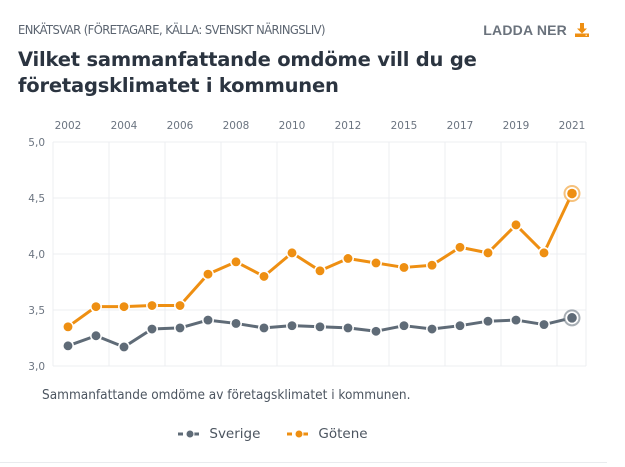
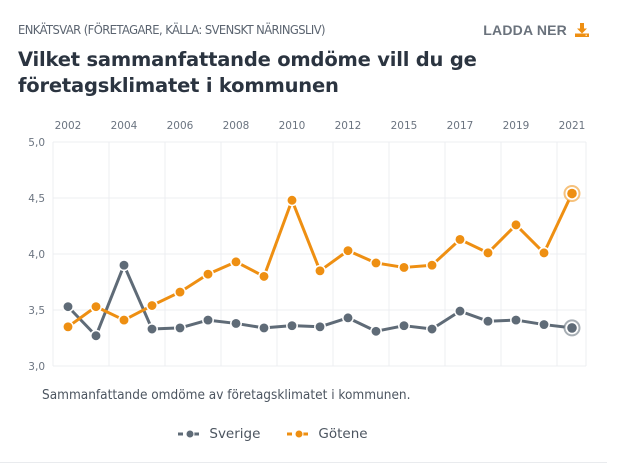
Sverige/2002: 3,18 -> 3,53
Sverige/2004: 3,17 -> 3,90
Götene/2004: 3,53 -> 3,41
Götene/2006: 3,54 -> 3,66
Götene/2010: 4,01 -> 4,48
Sverige/2012: 3,34 -> 3,43
Götene/2012: 3,96 -> 4,03
Sverige/2017: 3,36 -> 3,49
Götene/2017: 4,06 -> 4,13
Sverige/2021: 3,43 -> 3,34
